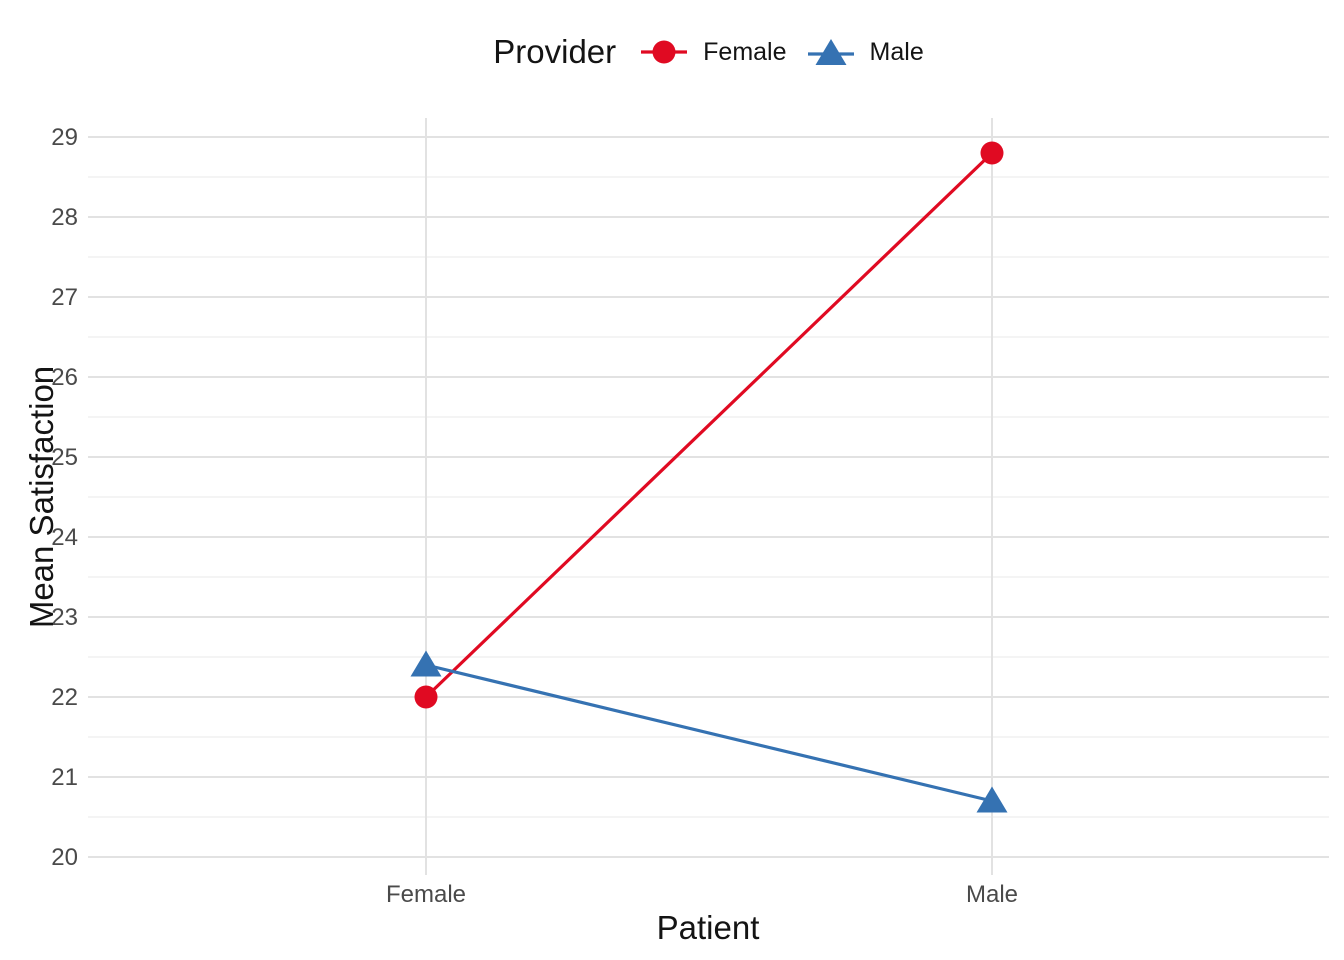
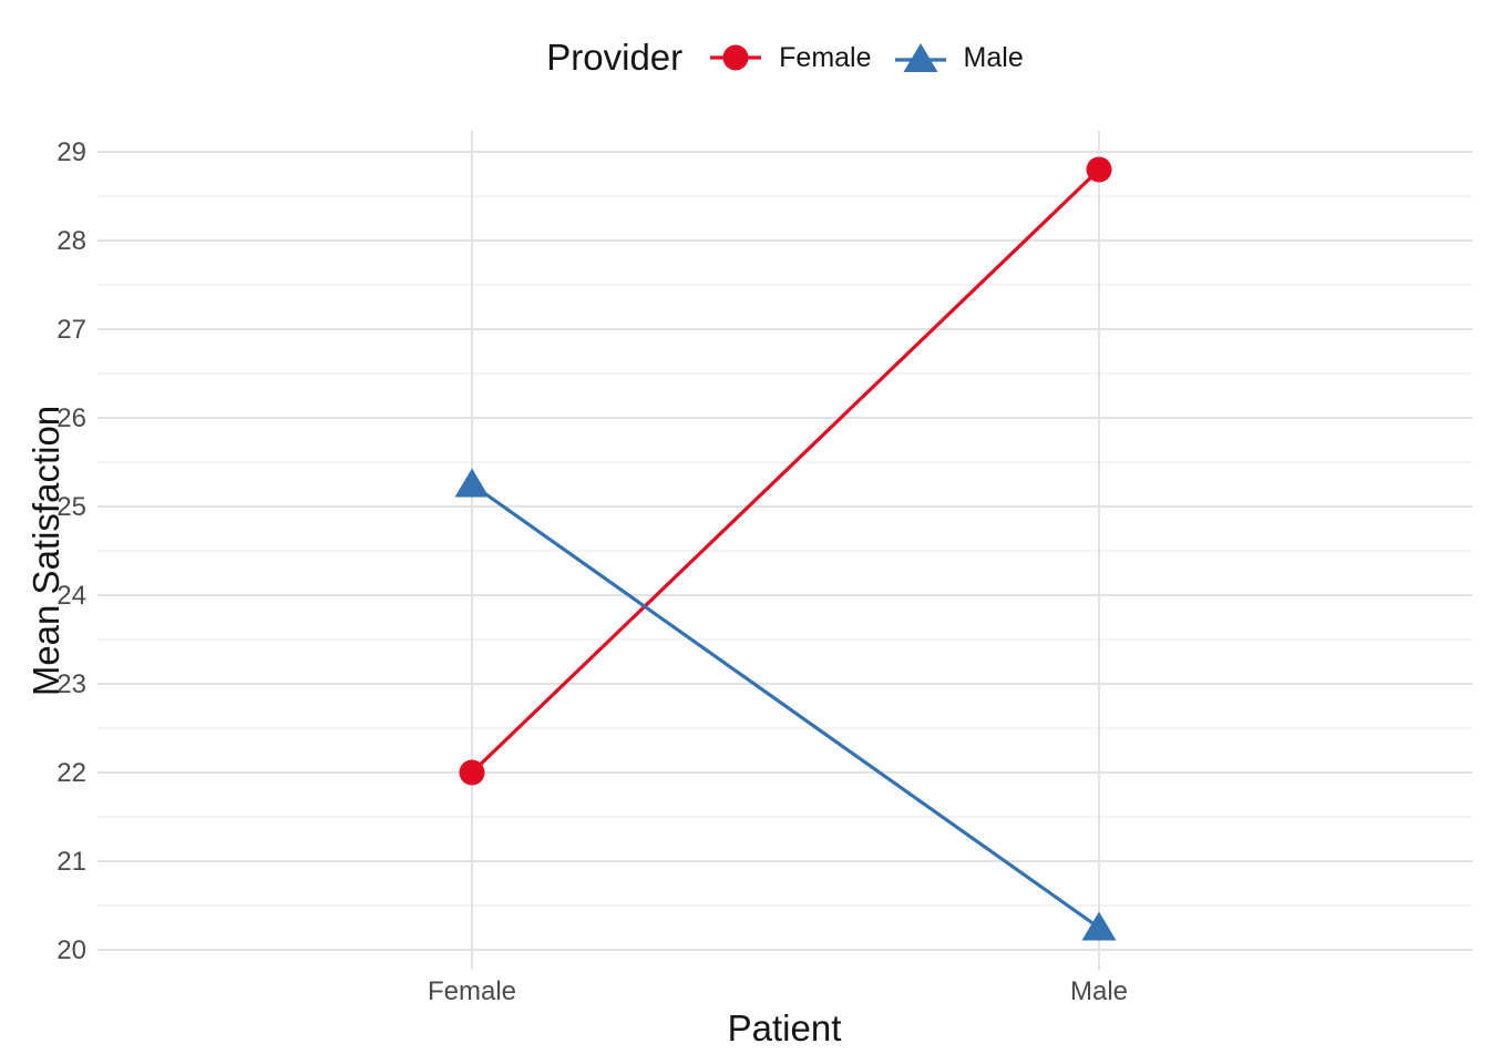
Male/Female: 22.4 -> 25.2
Male/Male: 20.7 -> 20.2
